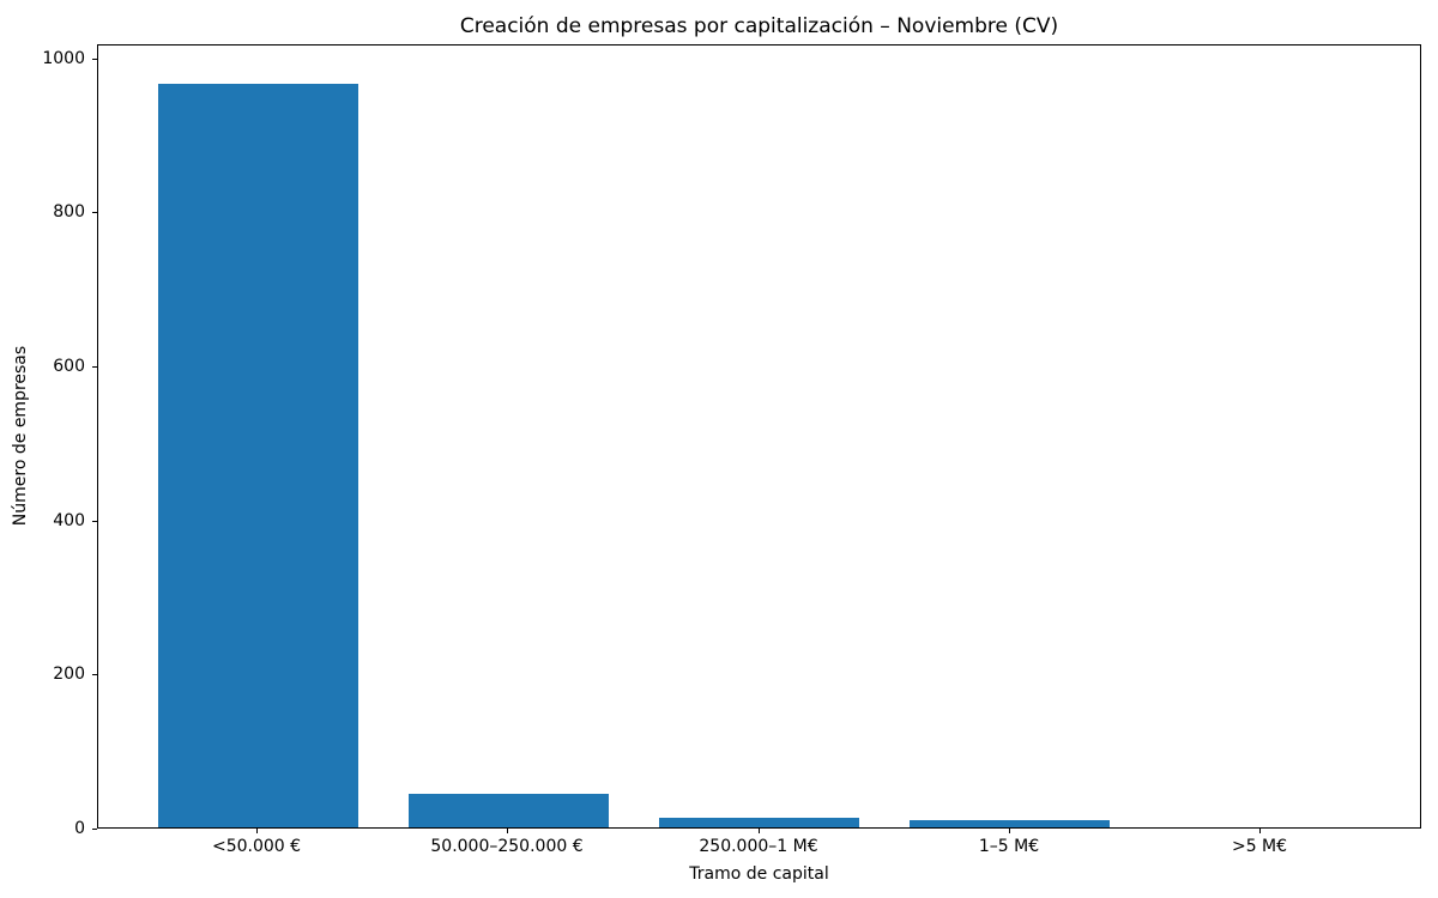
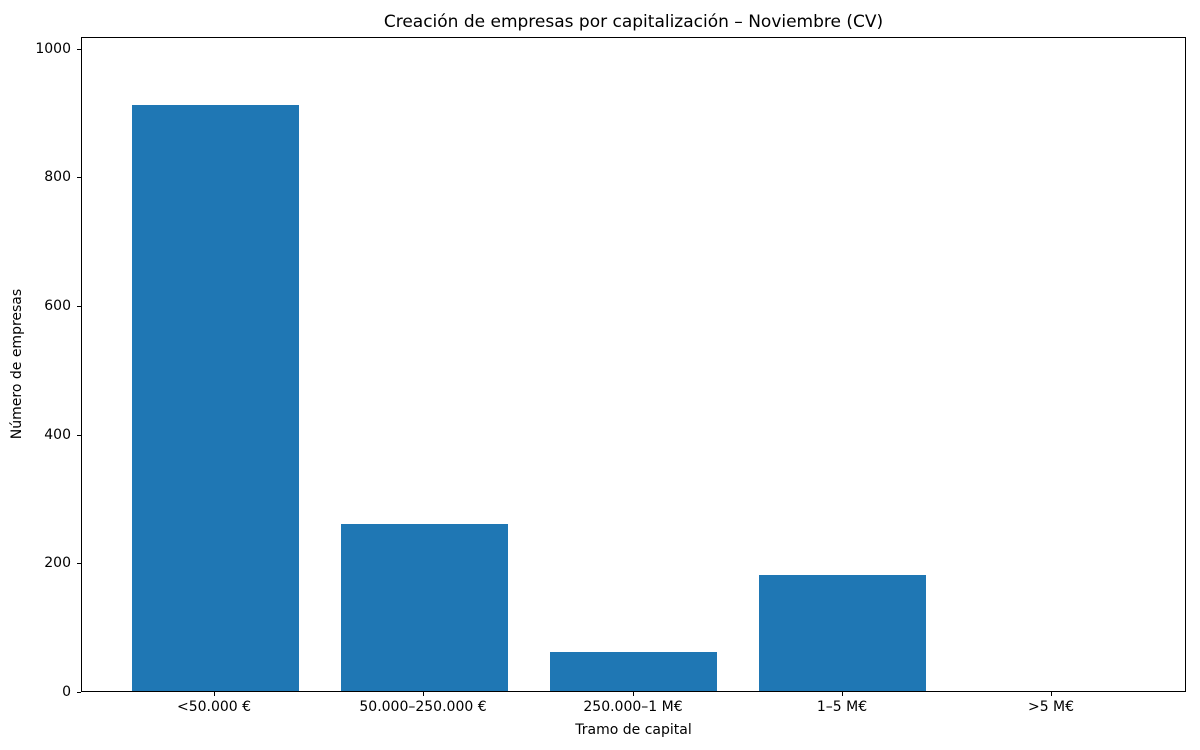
<50.000 €: 960 -> 910
50.000–250.000 €: 40 -> 260
250.000–1 M€: 10 -> 60
1–5 M€: 10 -> 180
